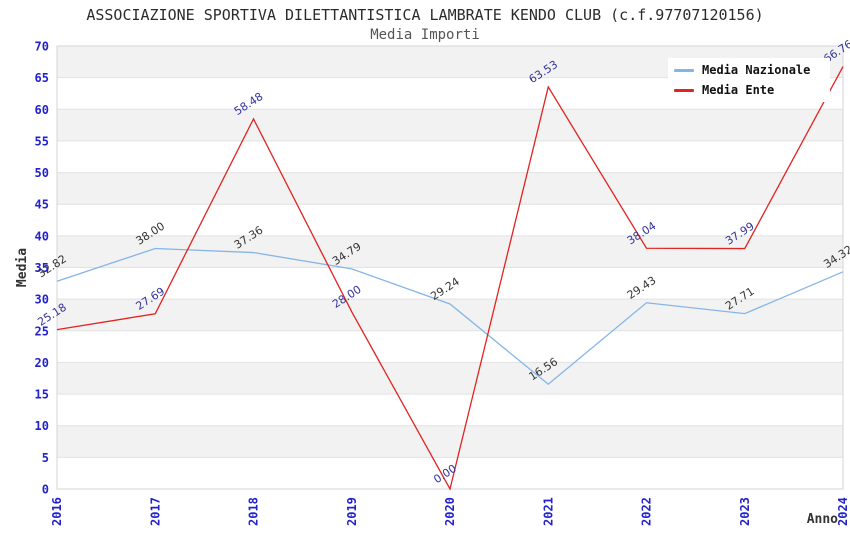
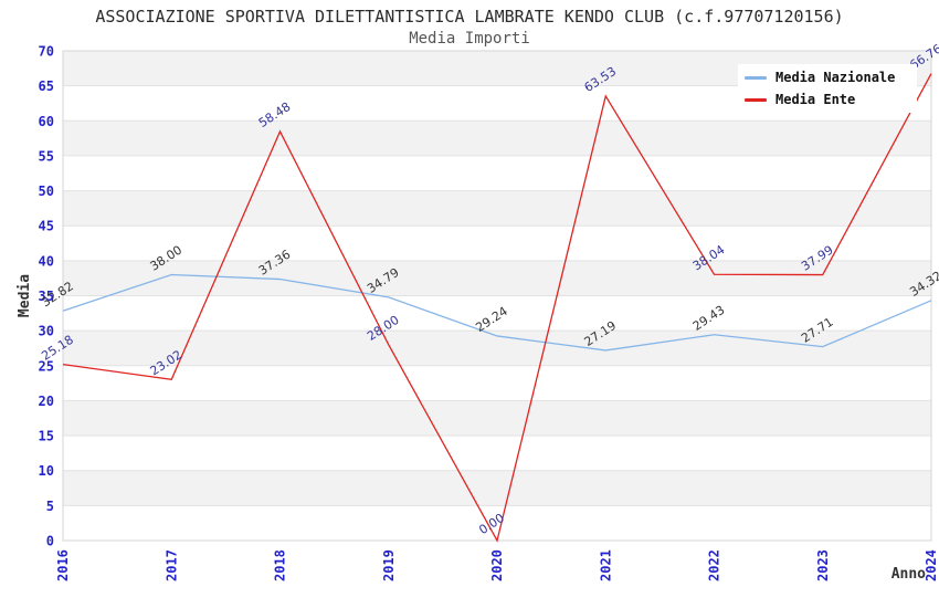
Media Ente/2017: 27.69 -> 23.02
Media Nazionale/2021: 16.56 -> 27.19
